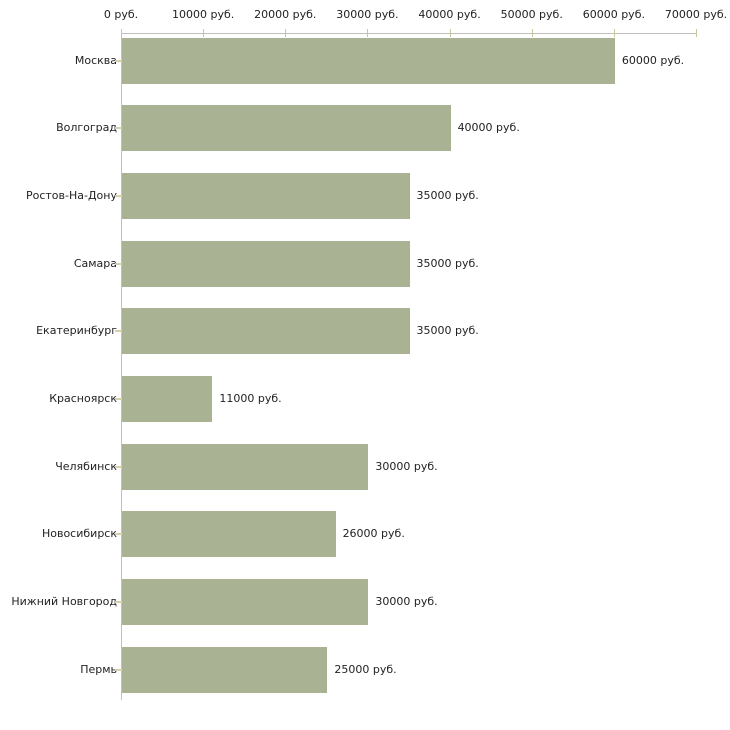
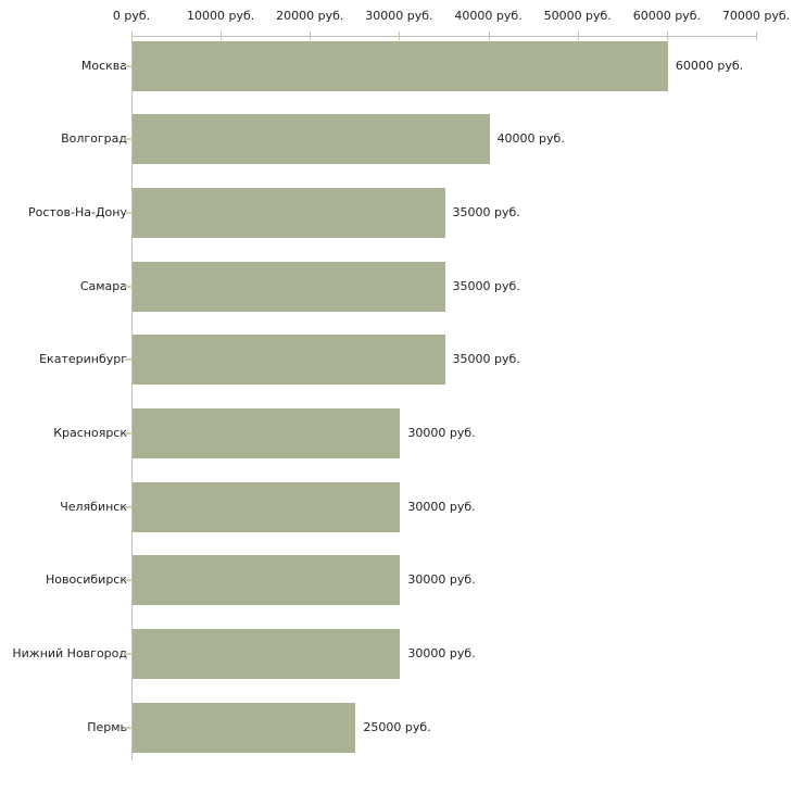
Красноярск: 11000 -> 30000
Новосибирск: 26000 -> 30000
